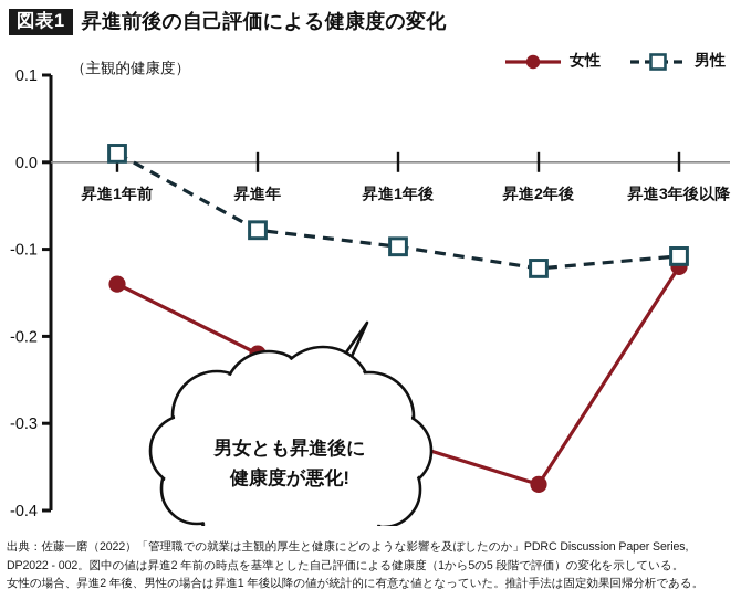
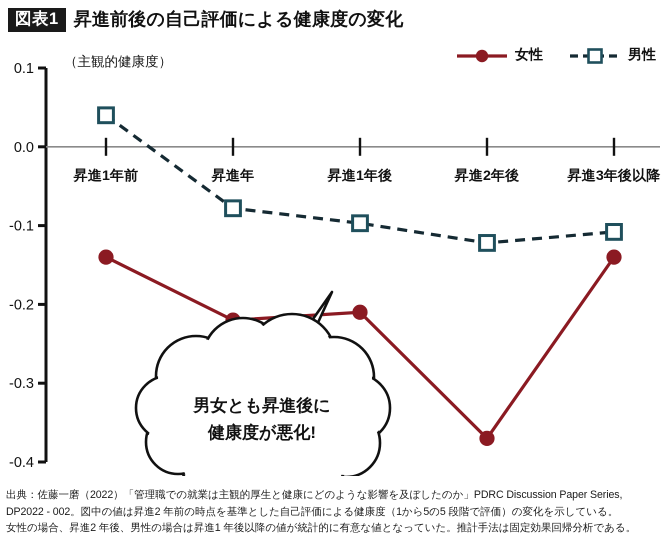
男性/昇進1年前: 0.01 -> 0.04
女性/昇進1年後: -0.32 -> -0.21
女性/昇進3年後以降: -0.12 -> -0.14
